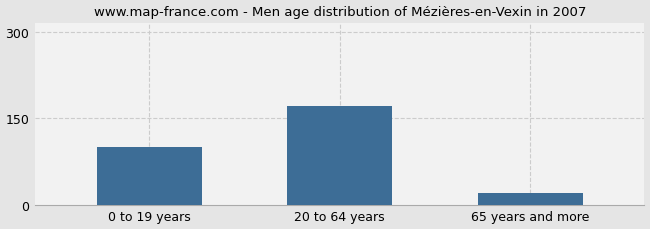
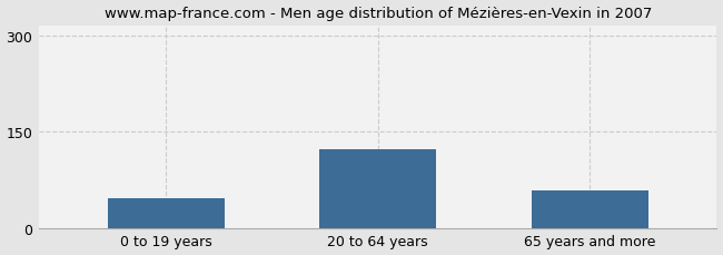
0 to 19 years: 100 -> 46
20 to 64 years: 172 -> 122
65 years and more: 20 -> 58
